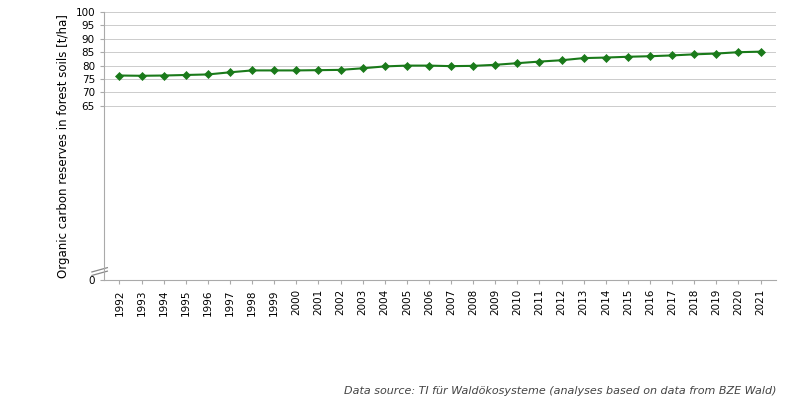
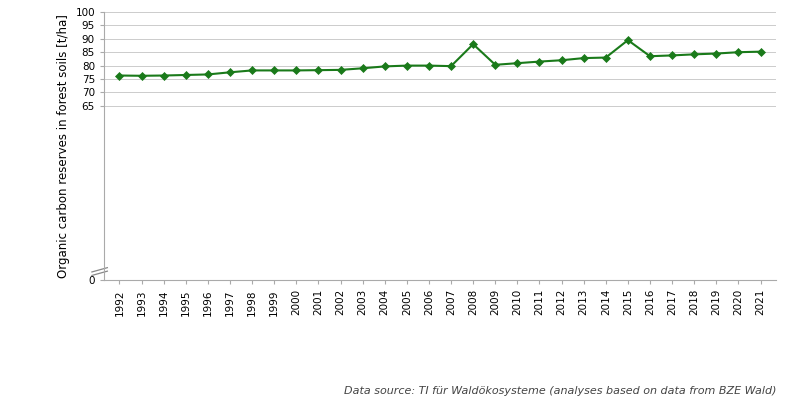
2008: 79.9 -> 88.0
2015: 83.3 -> 89.5
